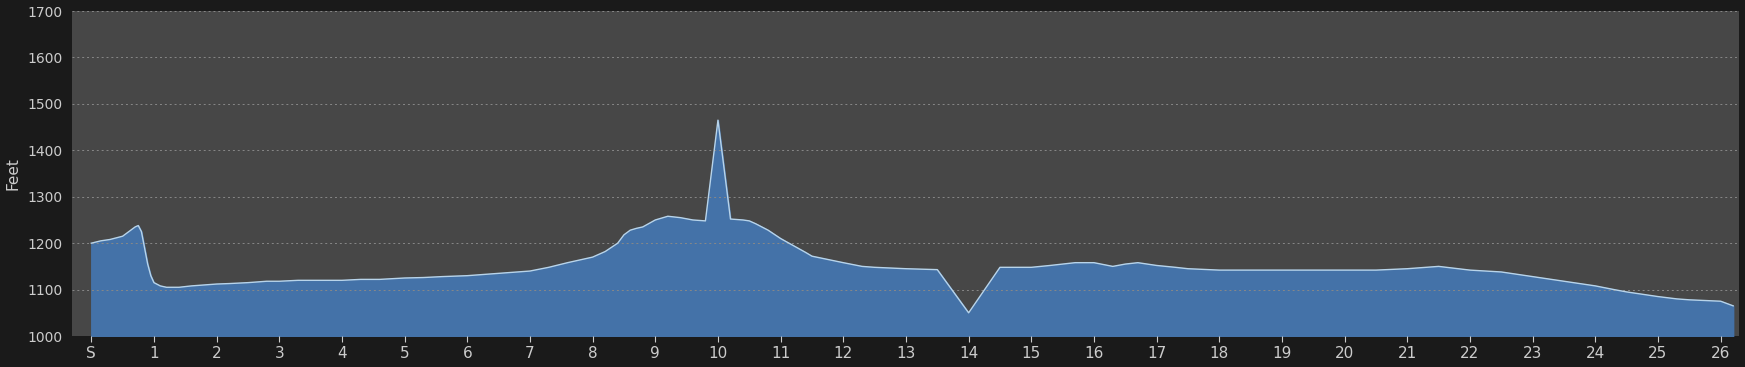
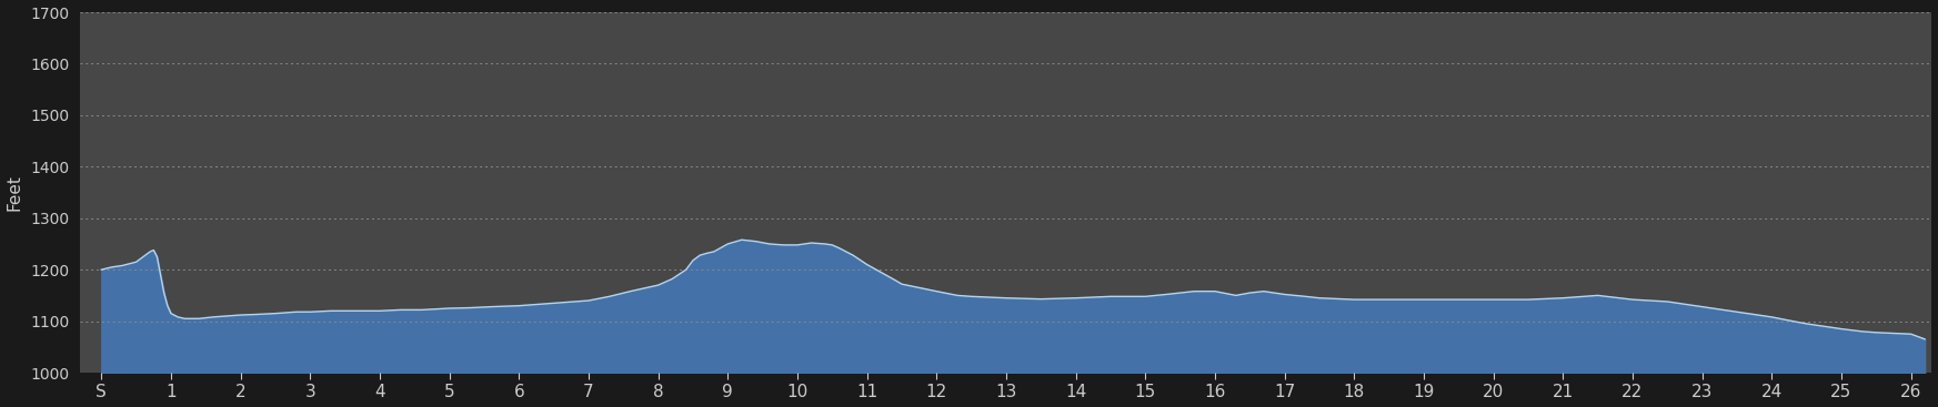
10: 1465 -> 1248
14: 1050 -> 1145
